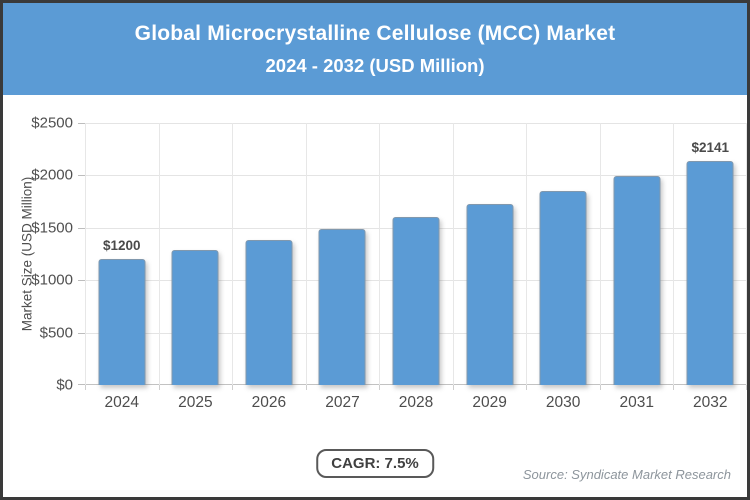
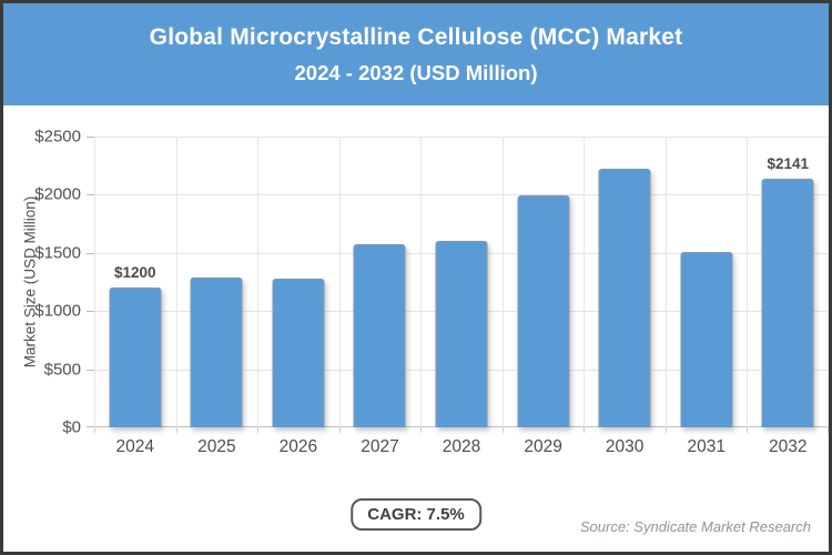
2026: $1390 -> $1280
2027: $1490 -> $1570
2029: $1720 -> $1990
2030: $1850 -> $2220
2031: $1990 -> $1510
